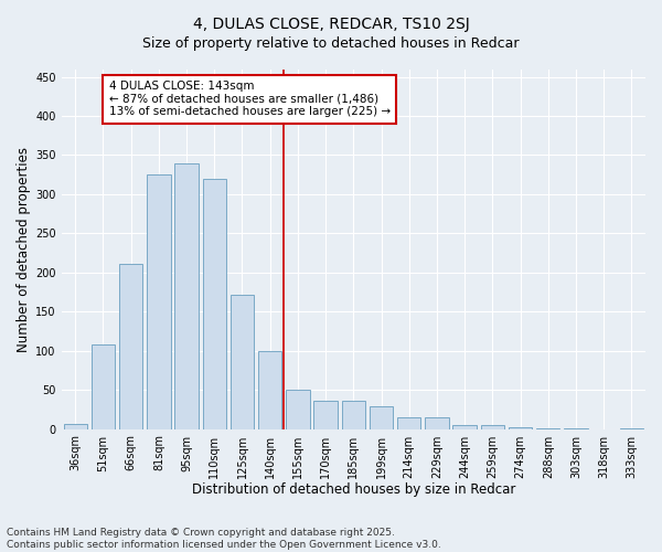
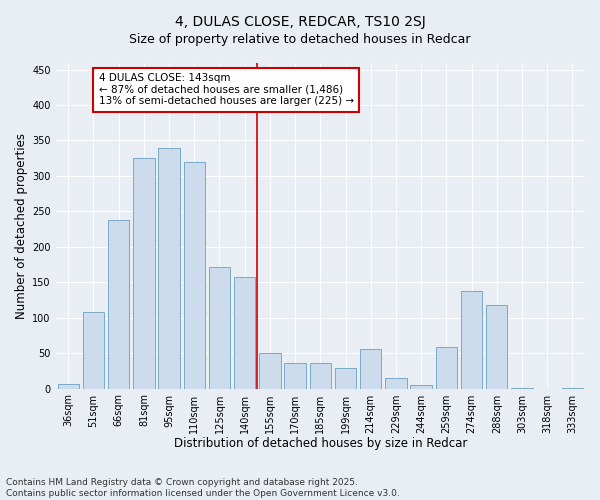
66sqm: 211 -> 238
140sqm: 100 -> 158
214sqm: 15 -> 56
259sqm: 5 -> 58
274sqm: 2 -> 138
288sqm: 1 -> 118
